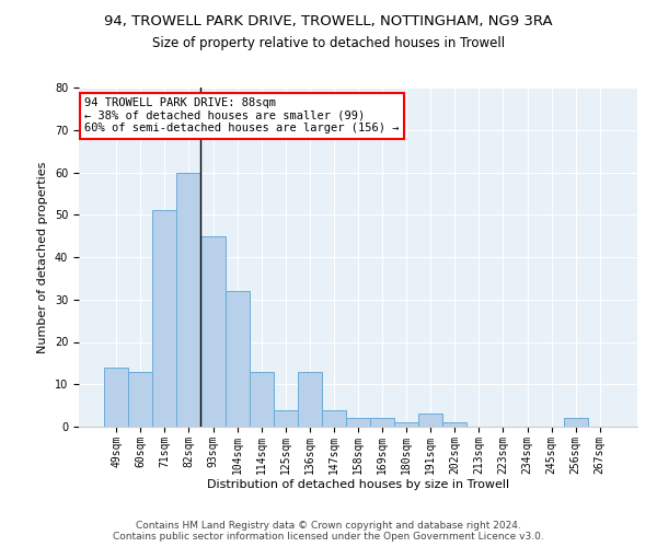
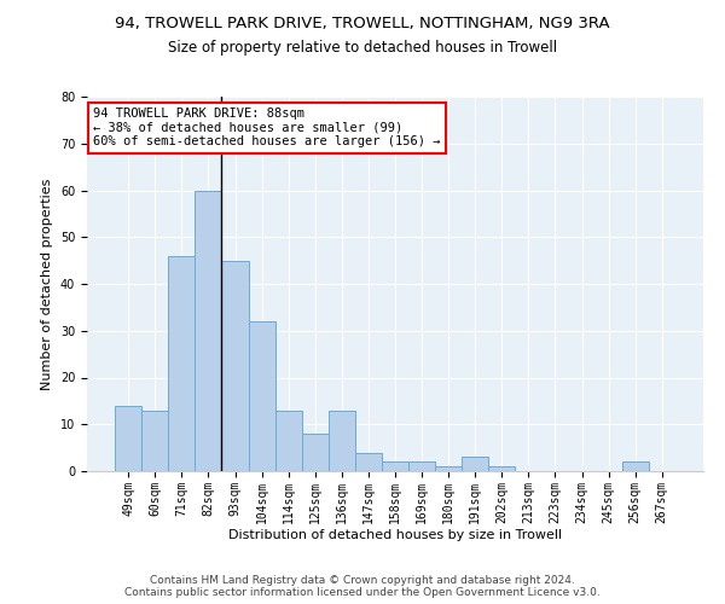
71sqm: 51 -> 46
125sqm: 4 -> 8
